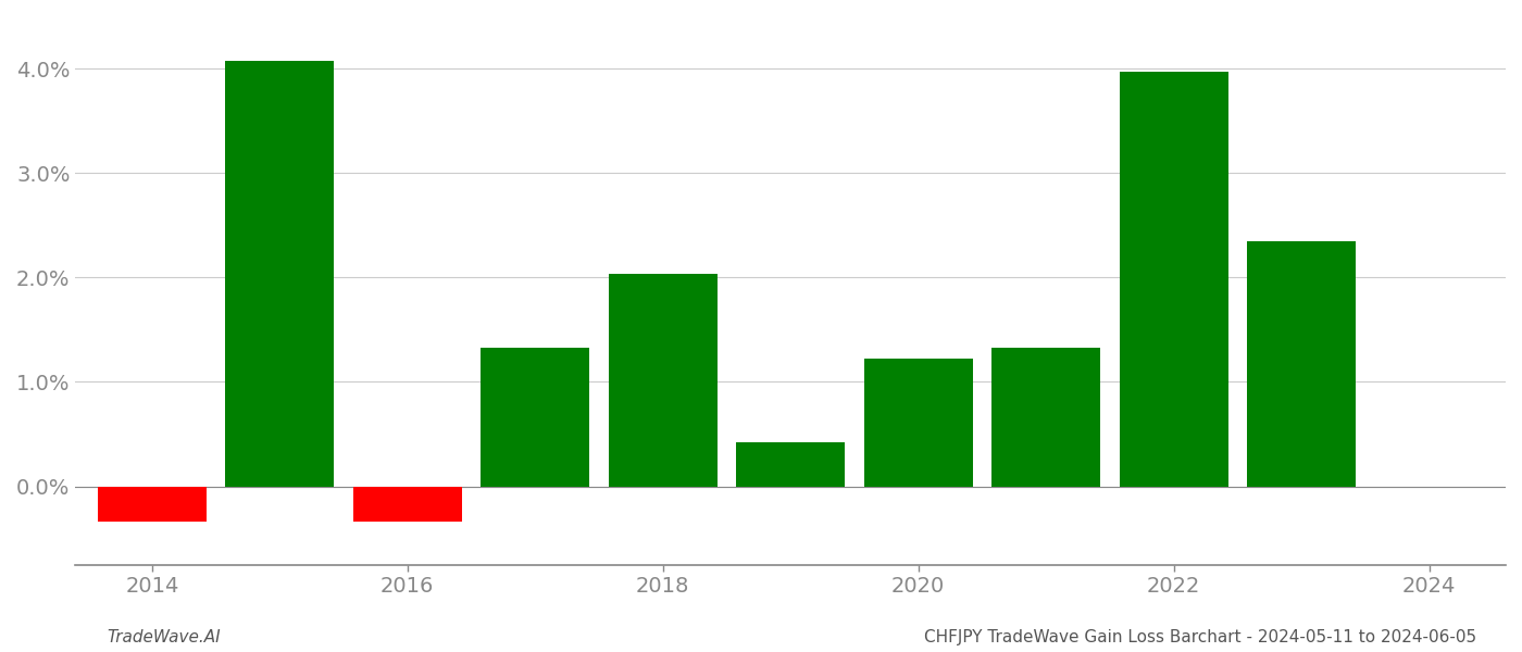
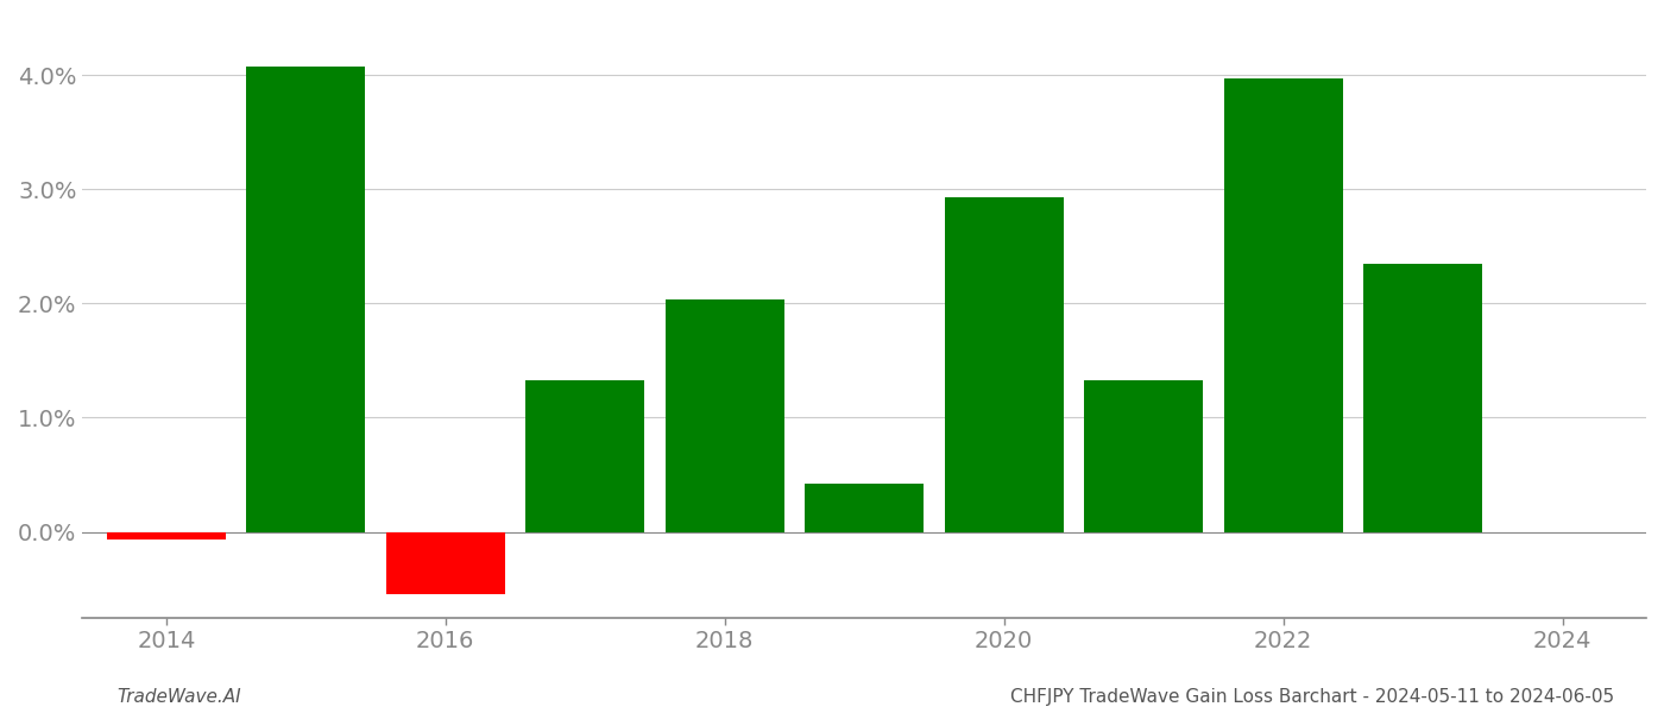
2014: -0.34% -> -0.07%
2016: -0.34% -> -0.55%
2020: 1.22% -> 2.93%
